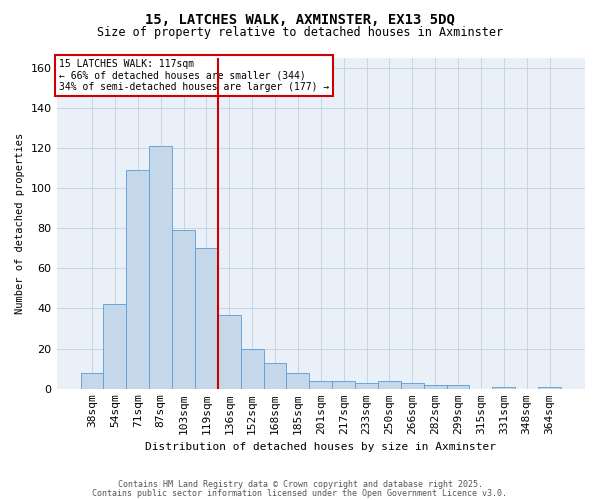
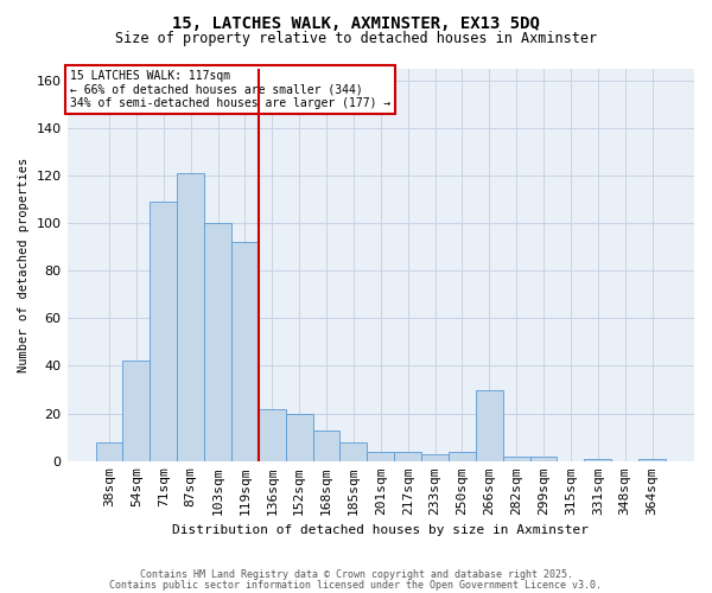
103sqm: 79 -> 100
119sqm: 70 -> 92
136sqm: 37 -> 22
266sqm: 3 -> 30
